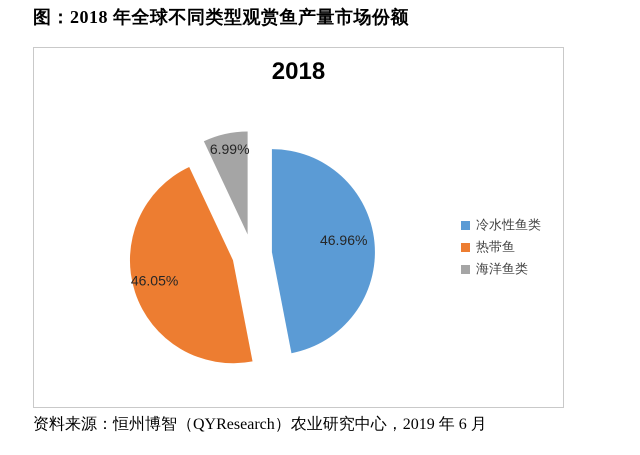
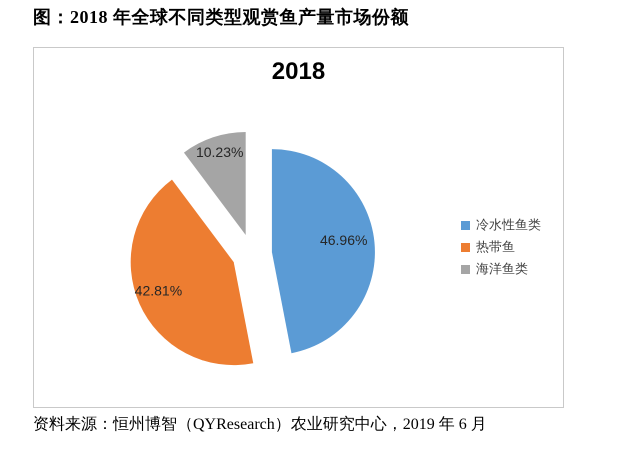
热带鱼: 46.05% -> 42.81%
海洋鱼类: 6.99% -> 10.23%
